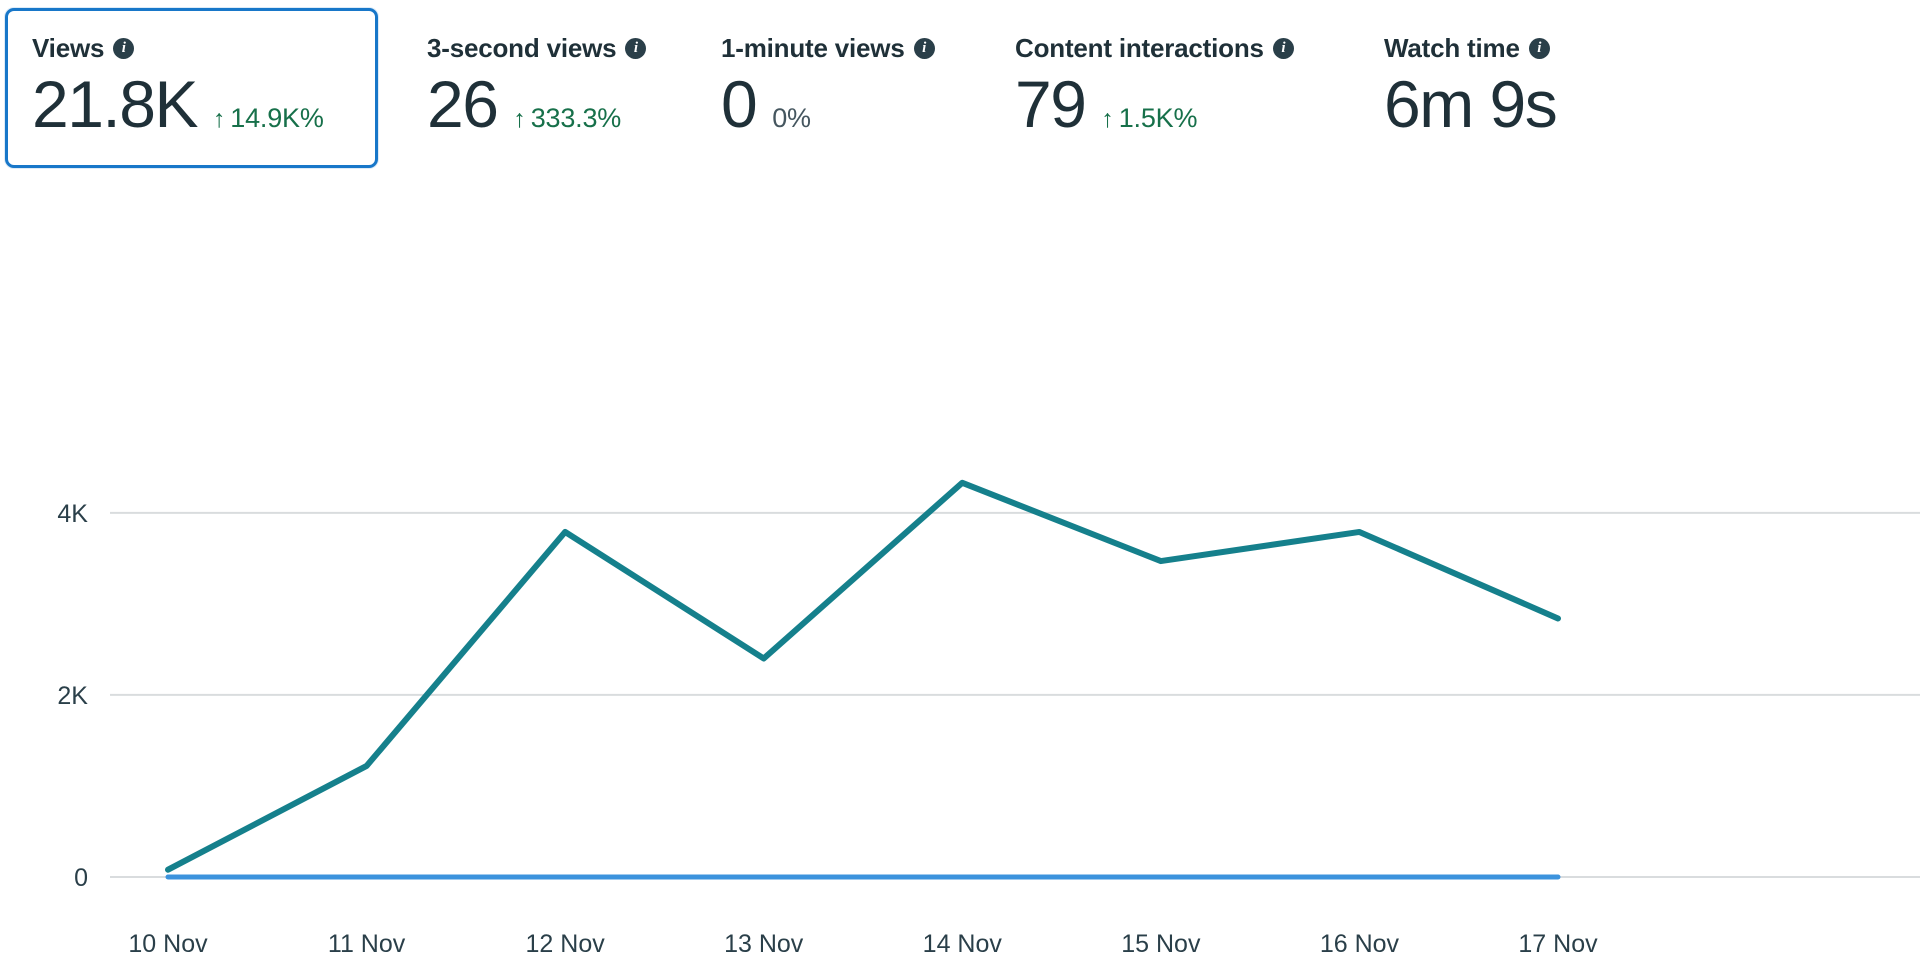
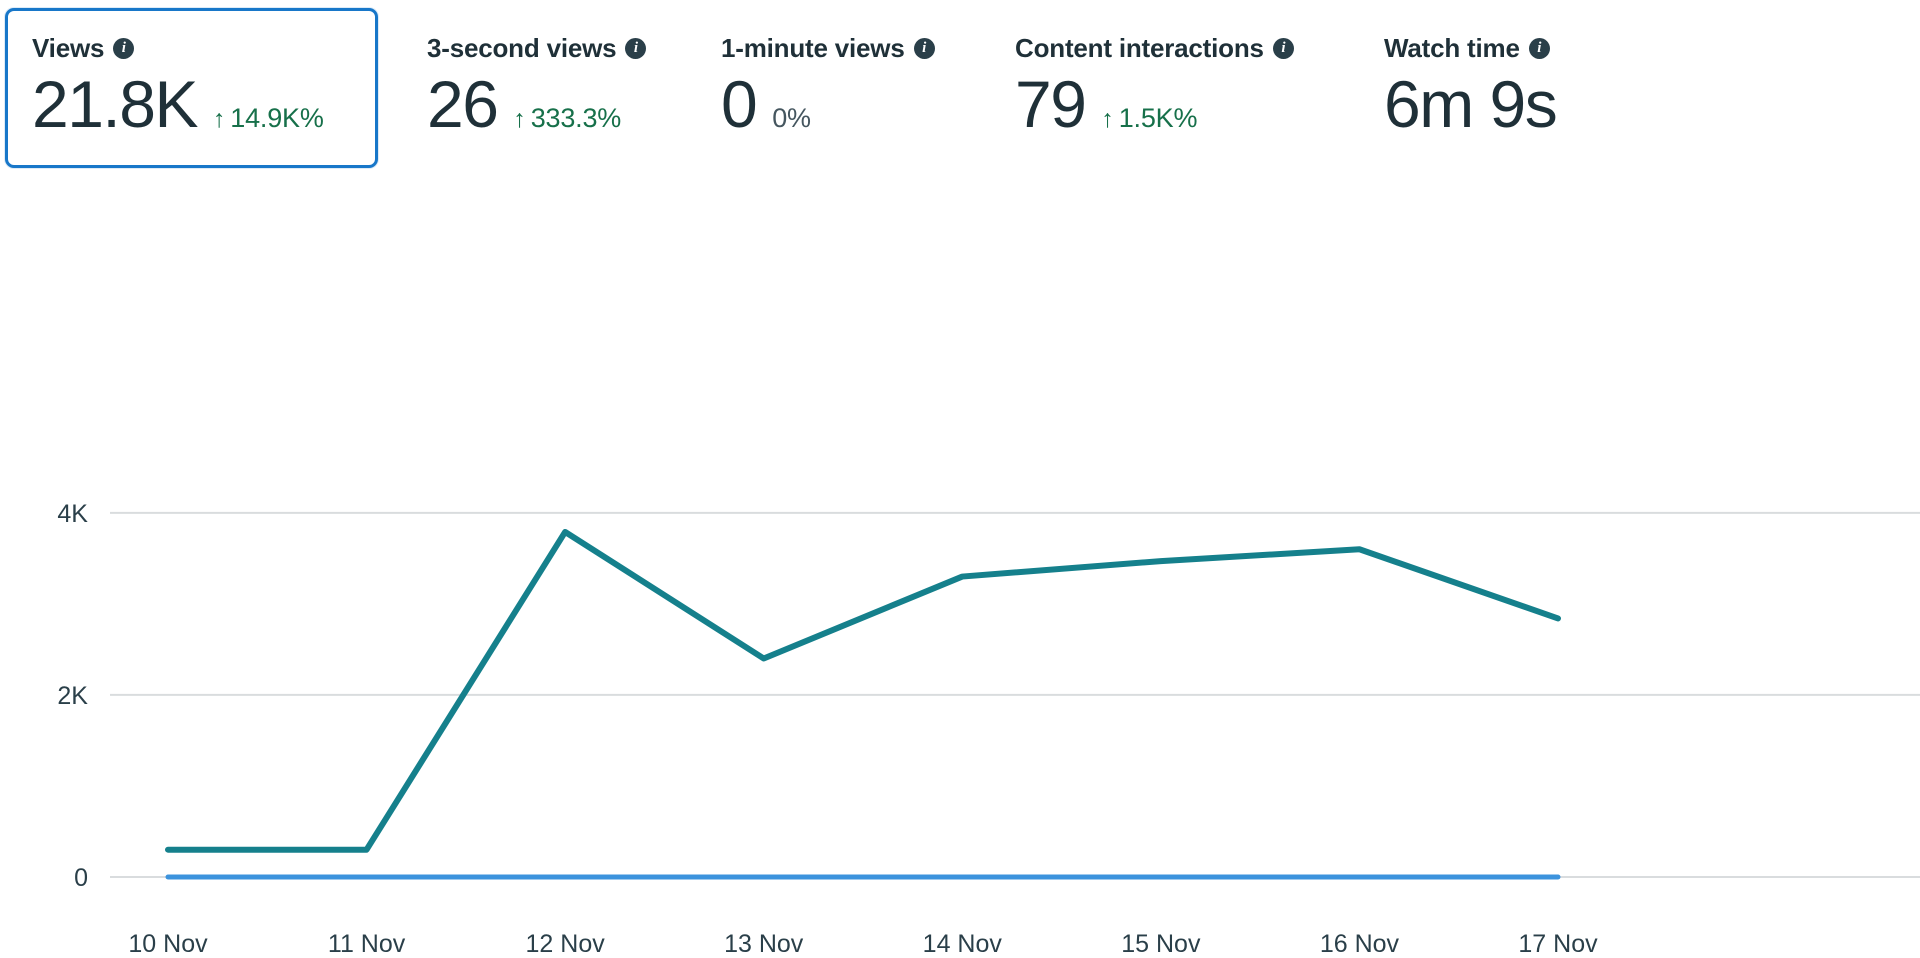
Views/10 Nov: 0.1K -> 0.3K
Views/11 Nov: 1.2K -> 0.3K
Views/14 Nov: 4.3K -> 3.3K
Views/16 Nov: 3.8K -> 3.6K
